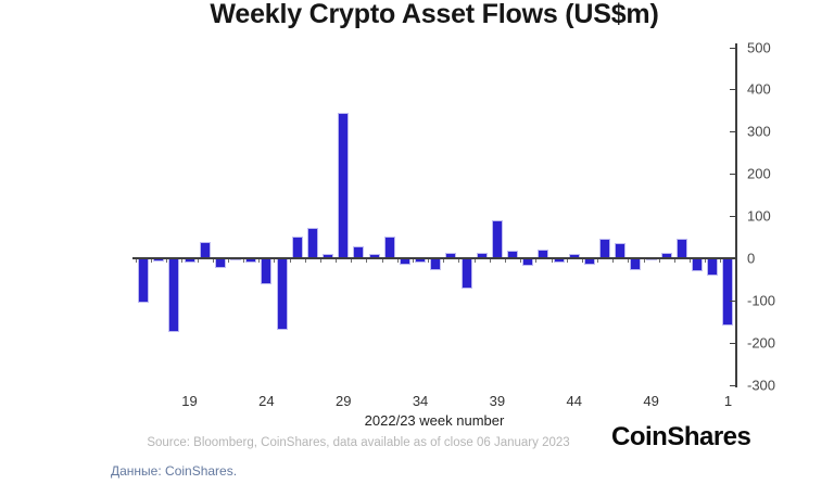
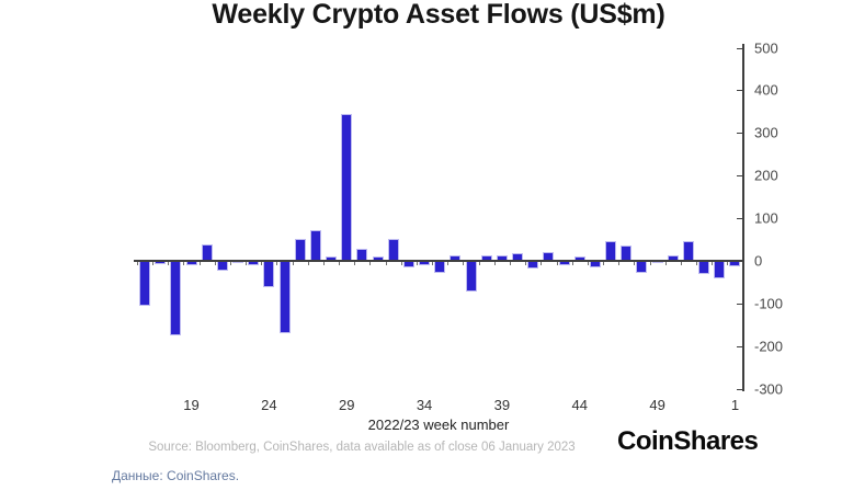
39: 90 -> 10
1: -160 -> -10
